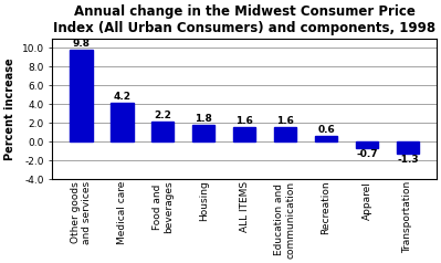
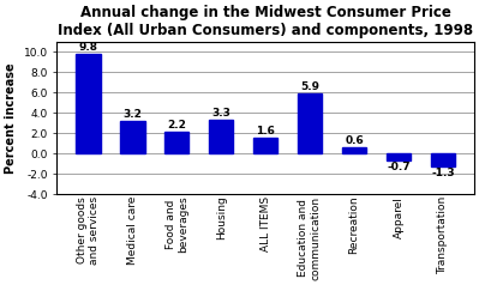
Medical care: 4.2 -> 3.2
Housing: 1.8 -> 3.3
Education and communication: 1.6 -> 5.9
